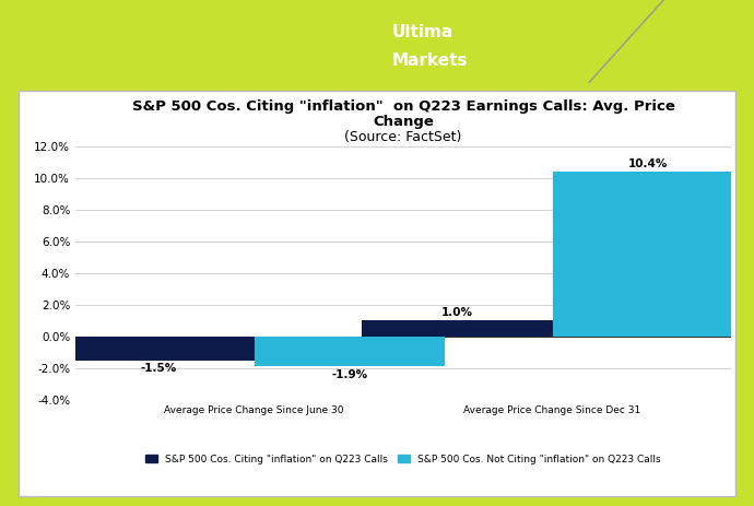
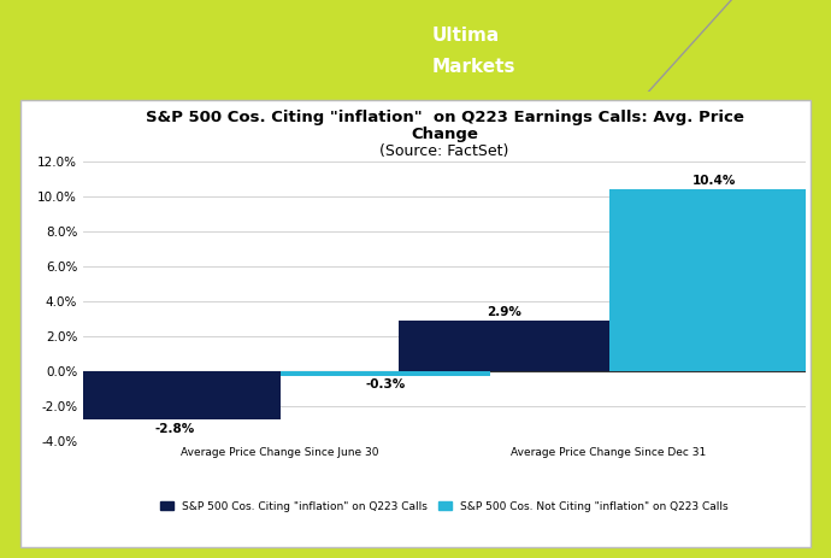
S&P 500 Cos. Citing "inflation" on Q223 Calls/Average Price Change Since June 30: -1.5% -> -2.8%
S&P 500 Cos. Not Citing "inflation" on Q223 Calls/Average Price Change Since June 30: -1.9% -> -0.3%
S&P 500 Cos. Citing "inflation" on Q223 Calls/Average Price Change Since Dec 31: 1.0% -> 2.9%
